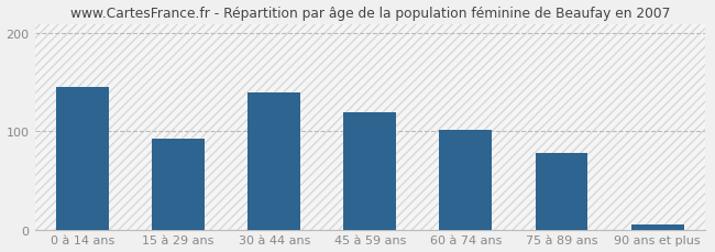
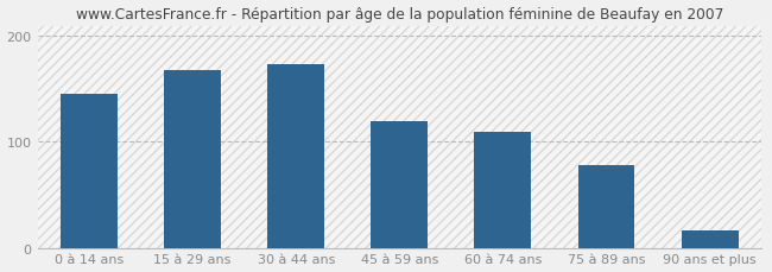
15 à 29 ans: 93 -> 168
30 à 44 ans: 140 -> 174
60 à 74 ans: 102 -> 110
90 ans et plus: 5 -> 16
